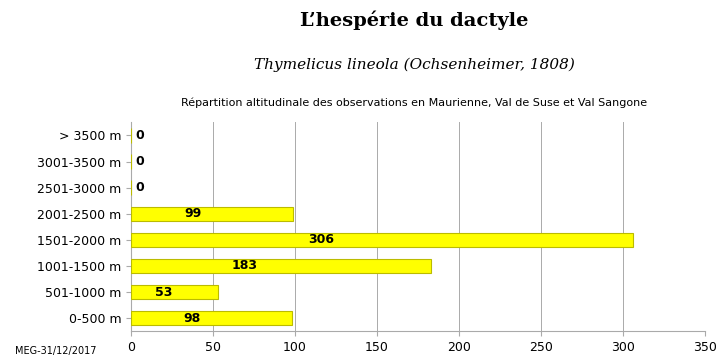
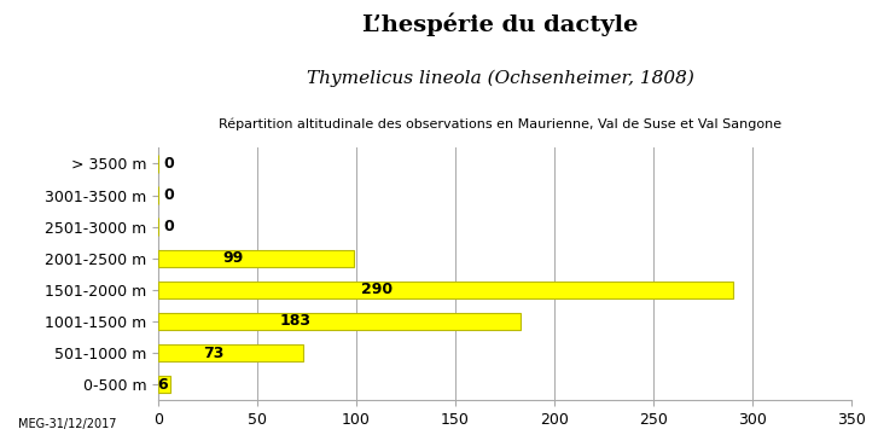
1501-2000 m: 306 -> 290
501-1000 m: 53 -> 73
0-500 m: 98 -> 6
